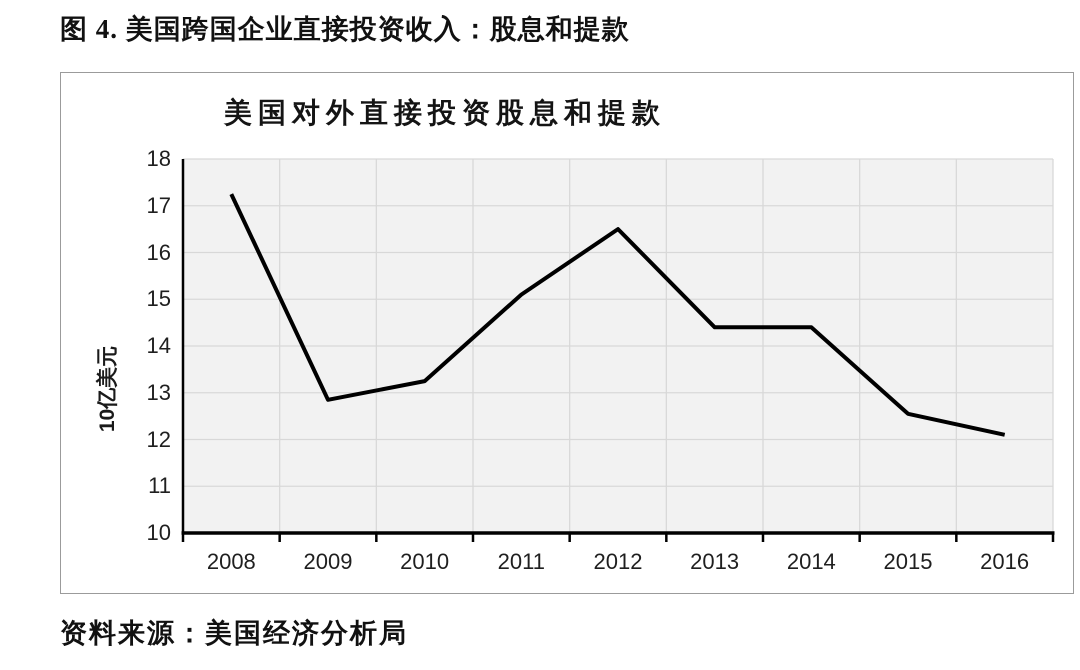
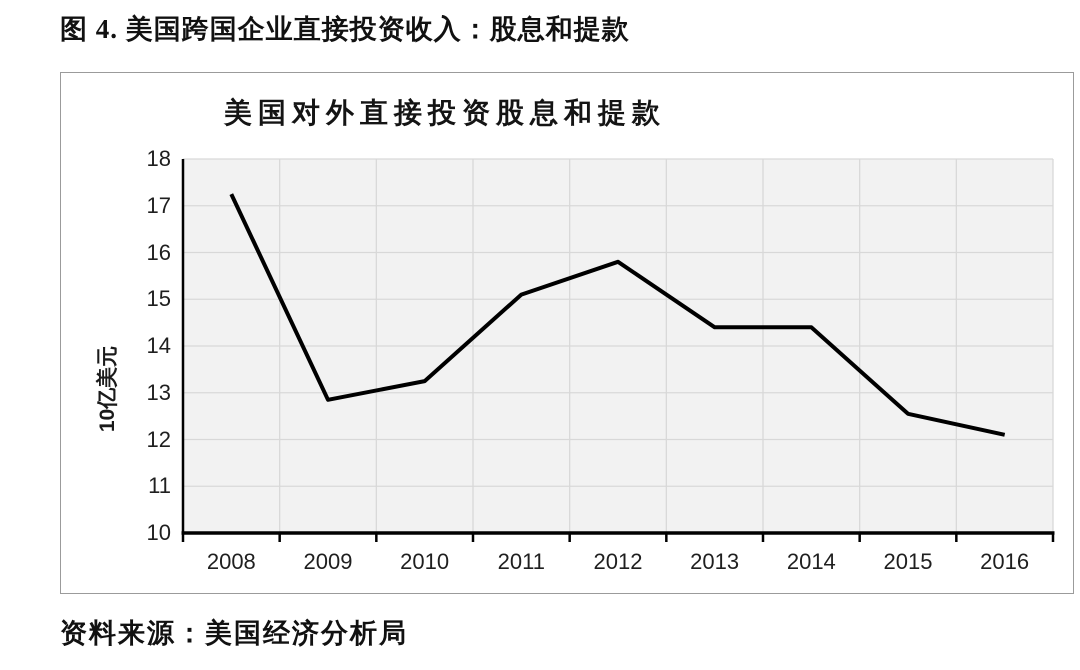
2012: 16.5 -> 15.8
